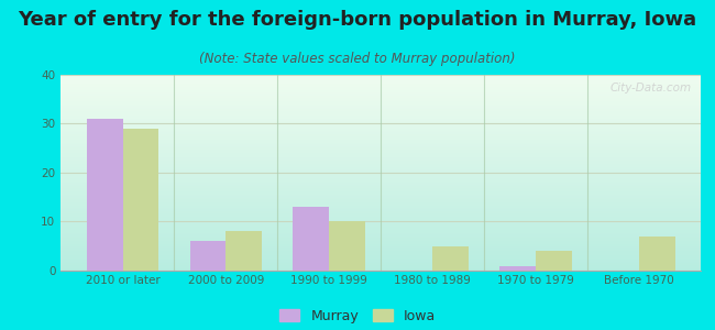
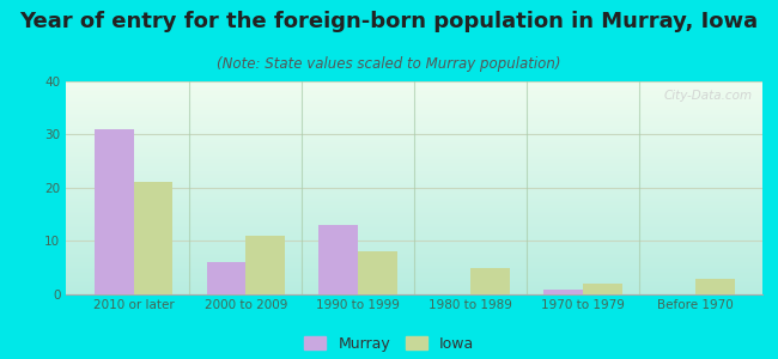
Iowa/2010 or later: 29 -> 21
Iowa/2000 to 2009: 8 -> 11
Iowa/1990 to 1999: 10 -> 8
Iowa/1970 to 1979: 4 -> 2
Iowa/Before 1970: 7 -> 3
